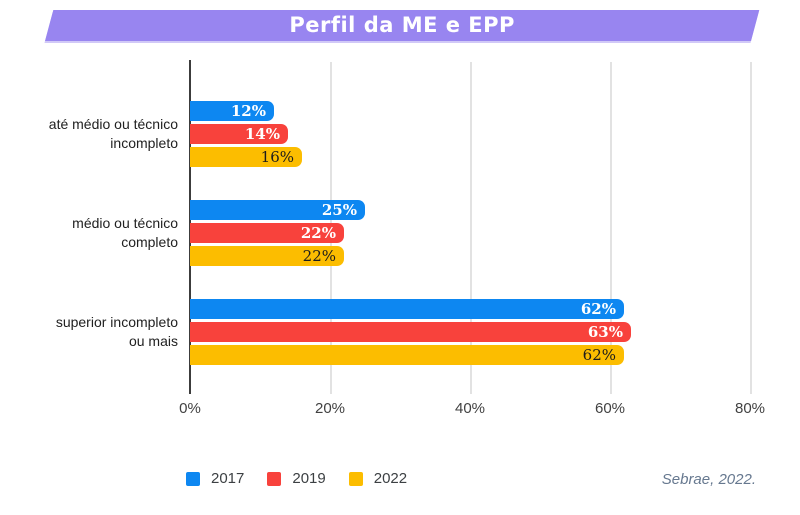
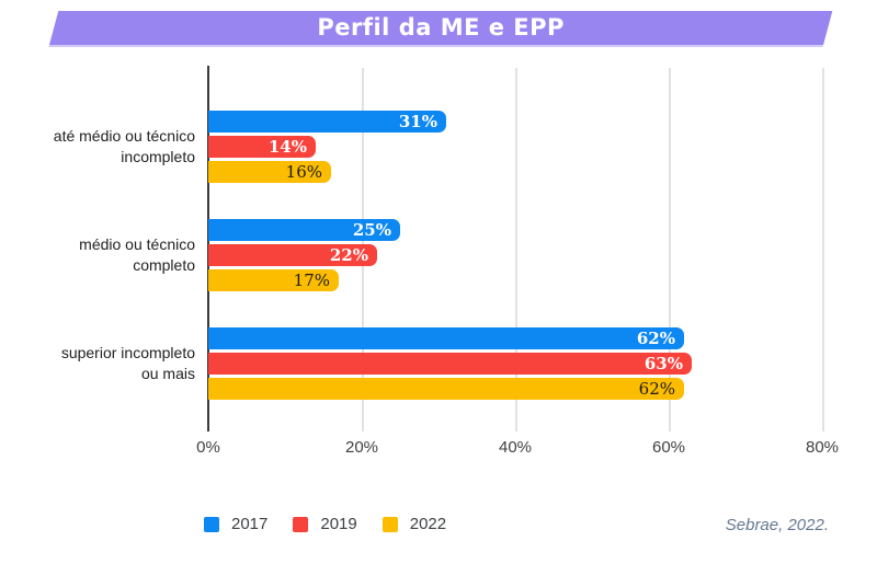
2017/até médio ou técnico incompleto: 12% -> 31%
2022/médio ou técnico completo: 22% -> 17%
